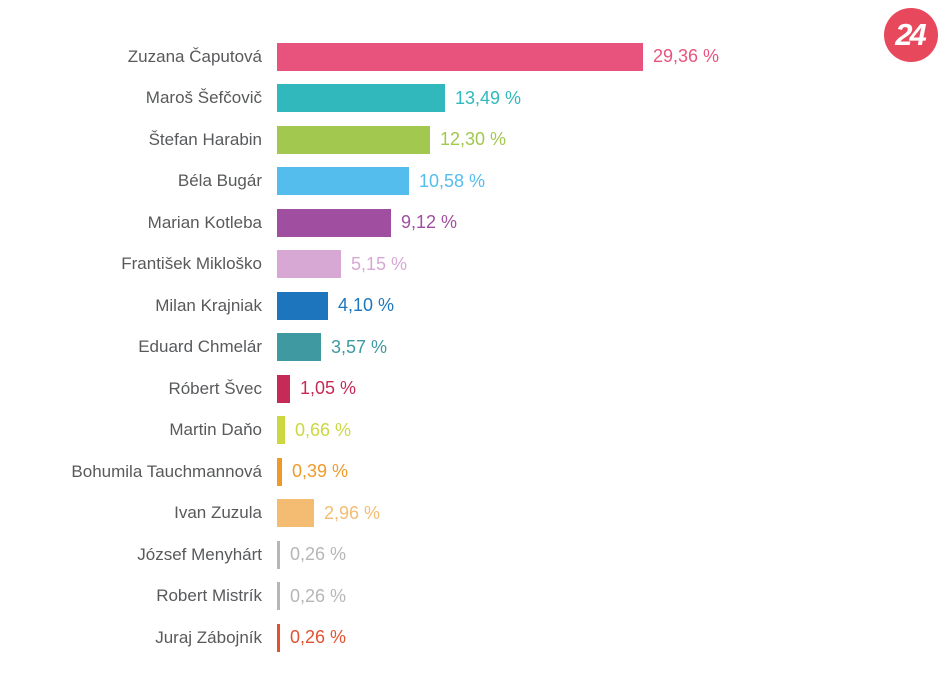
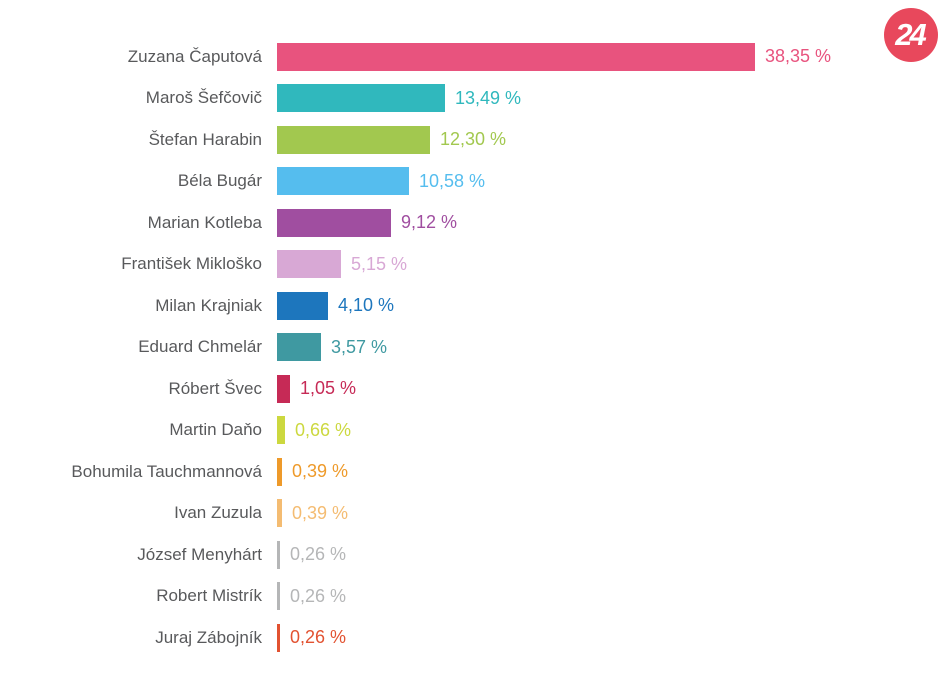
Zuzana Čaputová: 29,36 -> 38,35
Ivan Zuzula: 2,96 -> 0,39
